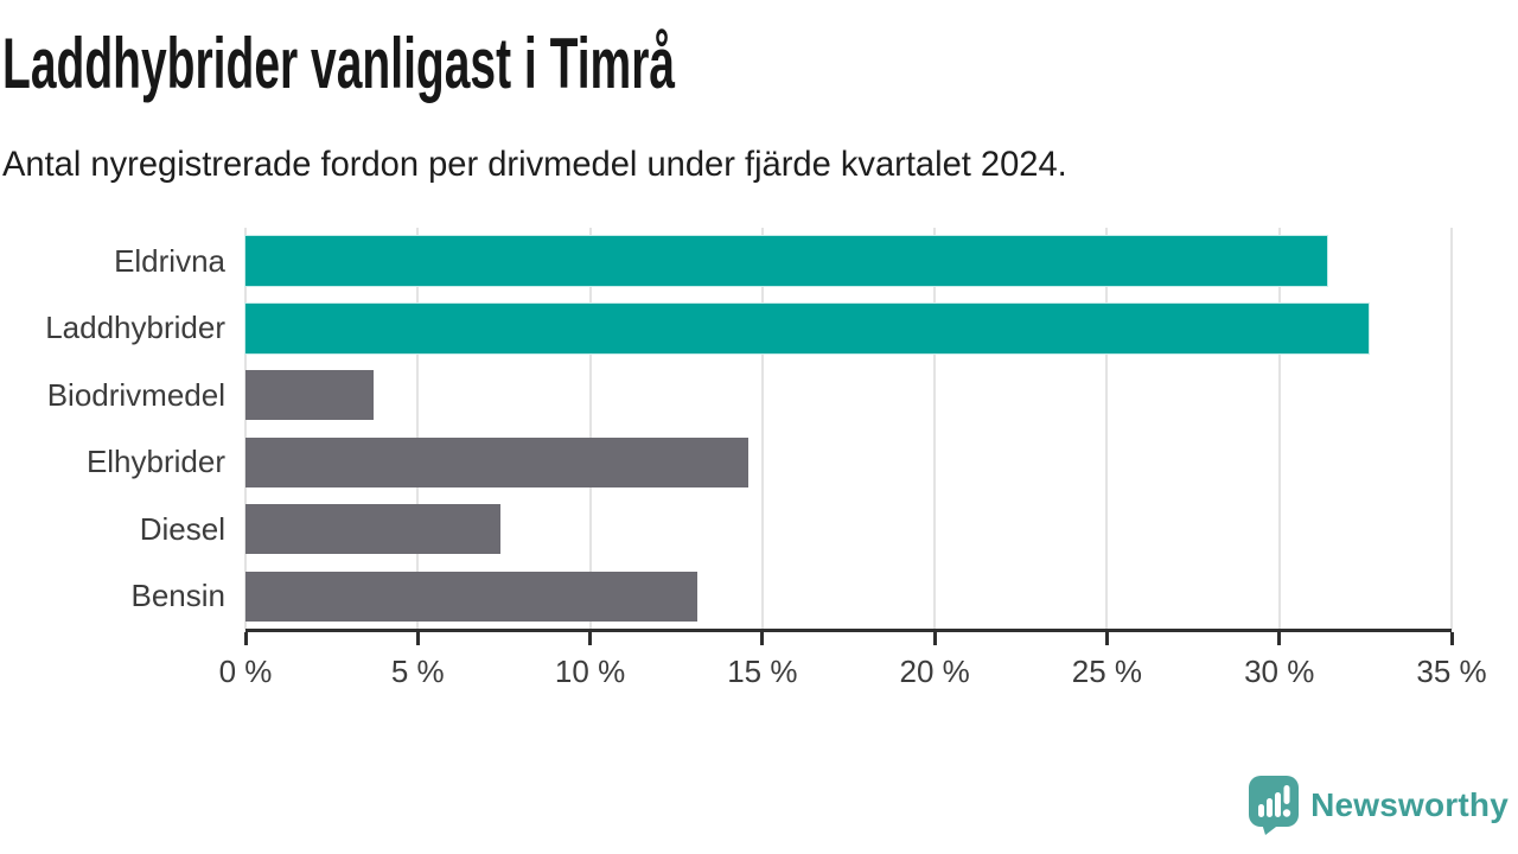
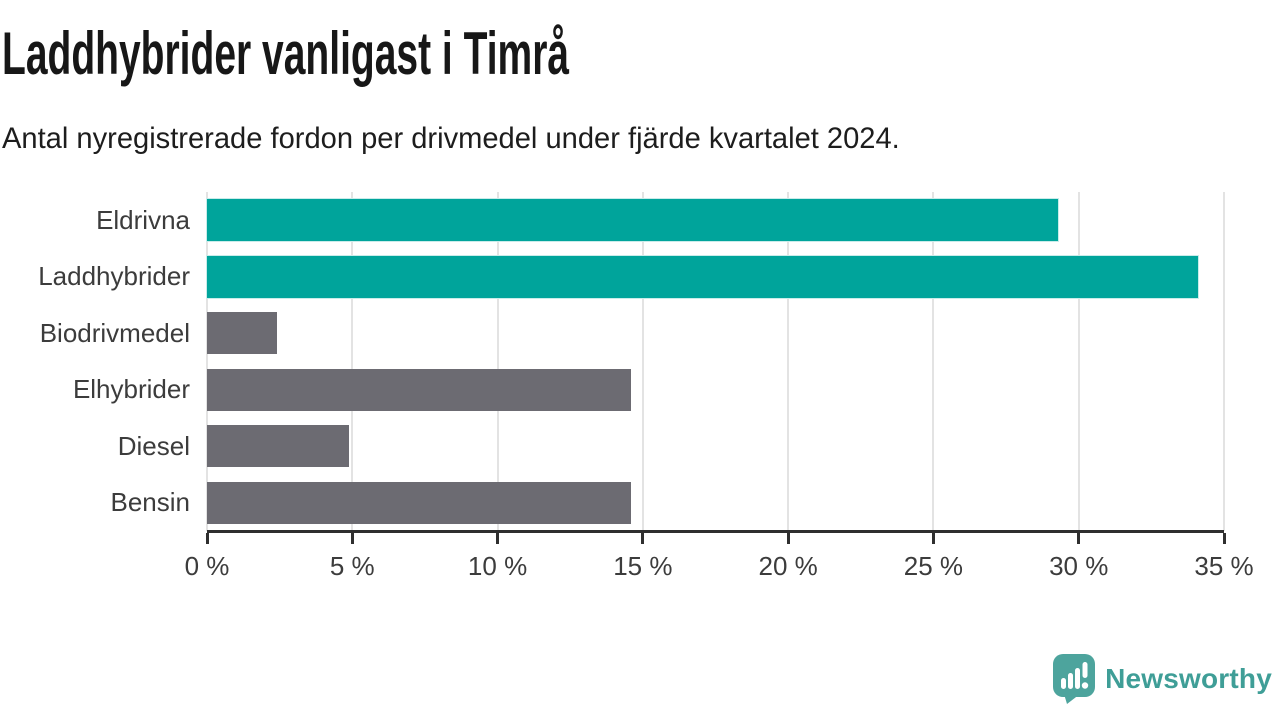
Eldrivna: 31.4% -> 29.3%
Laddhybrider: 32.6% -> 34.1%
Biodrivmedel: 3.7% -> 2.4%
Diesel: 7.4% -> 4.9%
Bensin: 13.1% -> 14.6%
